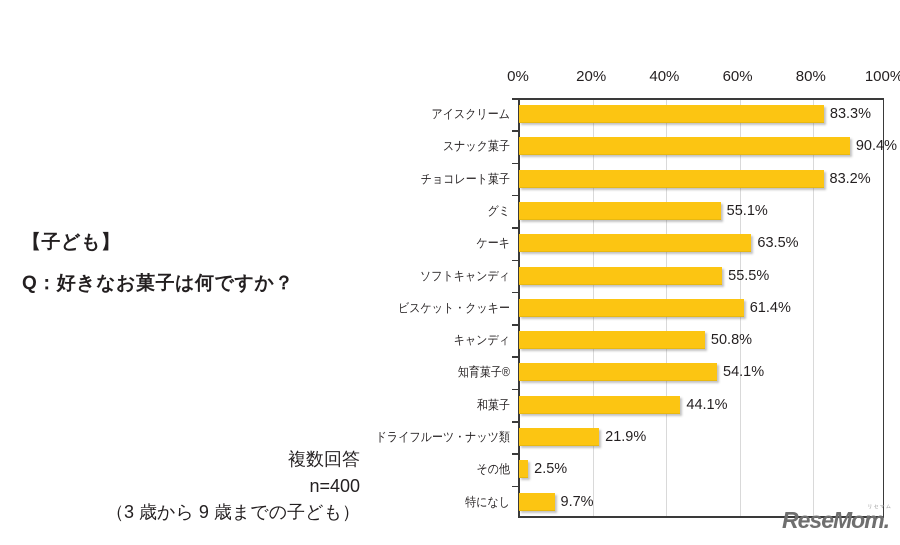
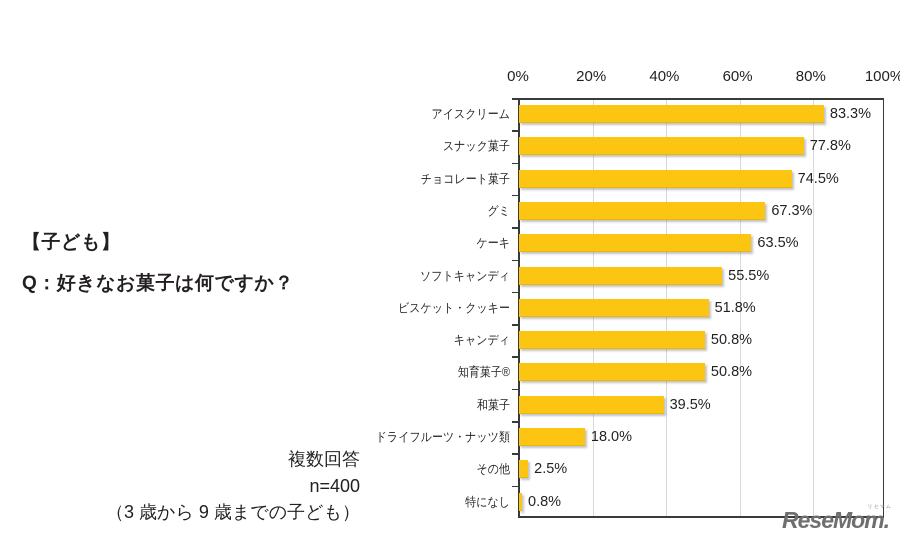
スナック菓子: 90.4% -> 77.8%
チョコレート菓子: 83.2% -> 74.5%
グミ: 55.1% -> 67.3%
ビスケット・クッキー: 61.4% -> 51.8%
知育菓子®: 54.1% -> 50.8%
和菓子: 44.1% -> 39.5%
ドライフルーツ・ナッツ類: 21.9% -> 18.0%
特になし: 9.7% -> 0.8%
